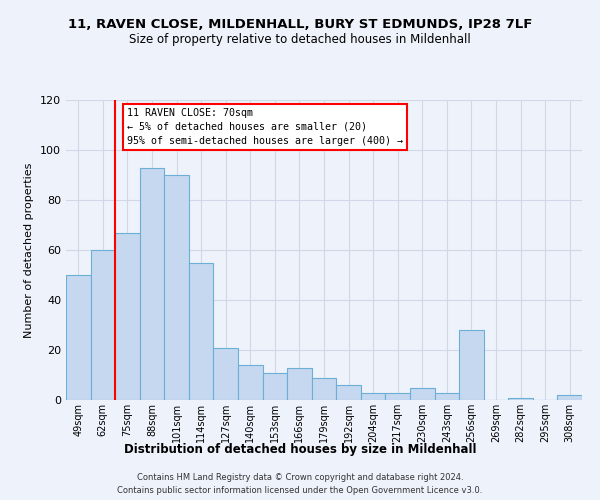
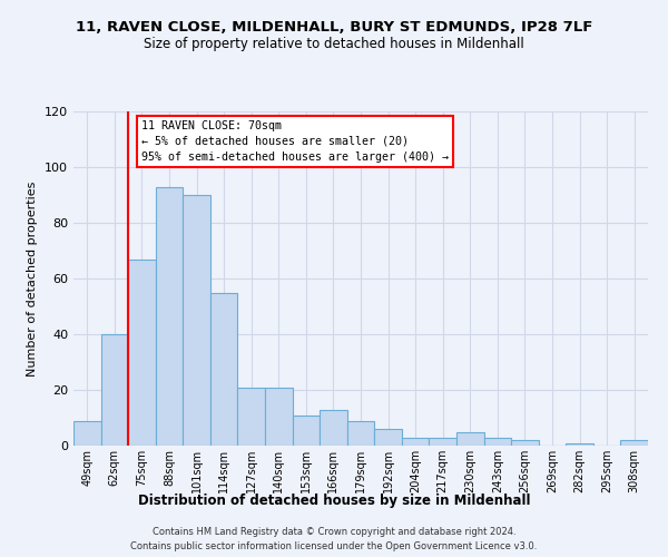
49sqm: 50 -> 9
62sqm: 60 -> 40
140sqm: 14 -> 21
256sqm: 28 -> 2
